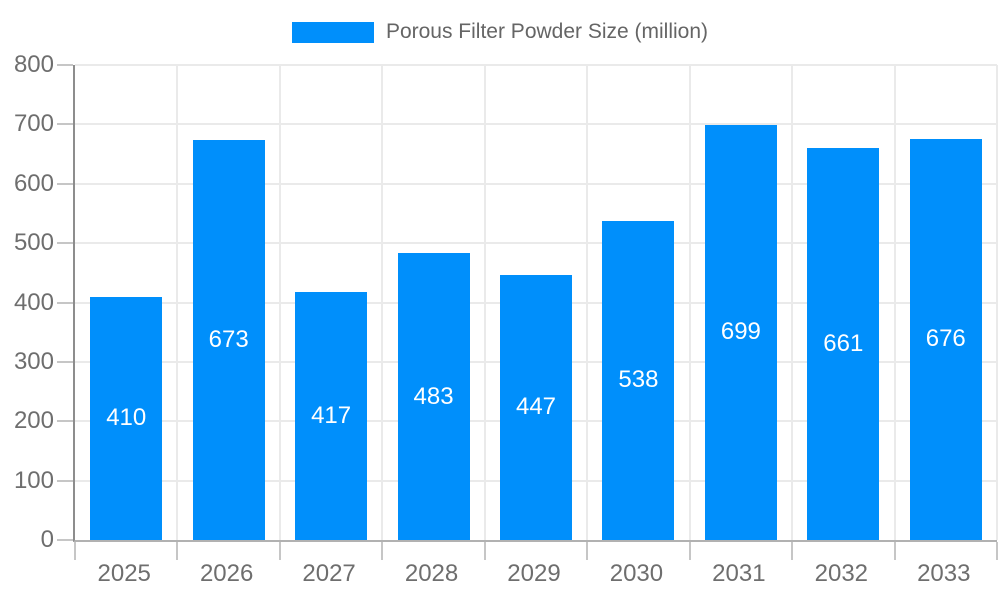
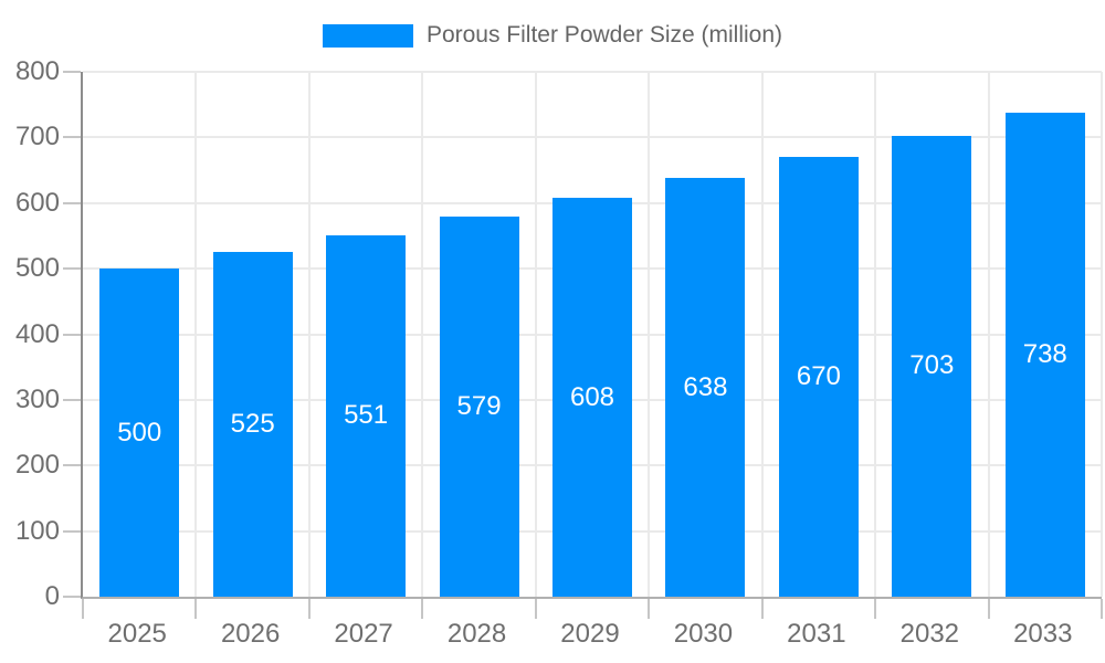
2025: 410 -> 500
2026: 673 -> 525
2027: 417 -> 551
2028: 483 -> 579
2029: 447 -> 608
2030: 538 -> 638
2031: 699 -> 670
2032: 661 -> 703
2033: 676 -> 738
